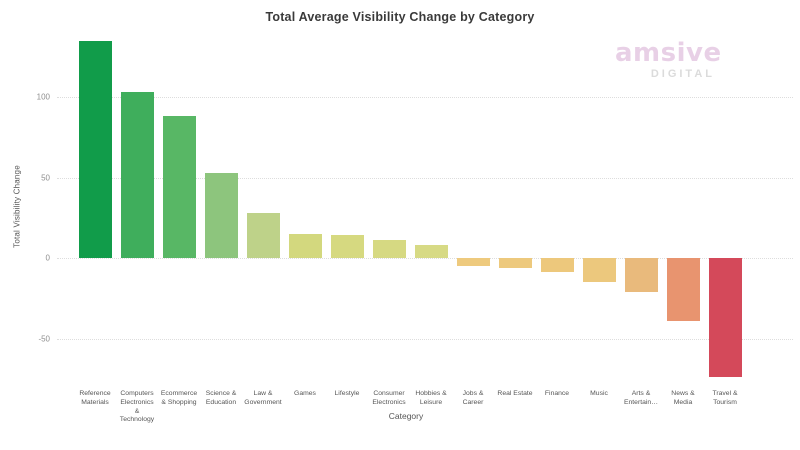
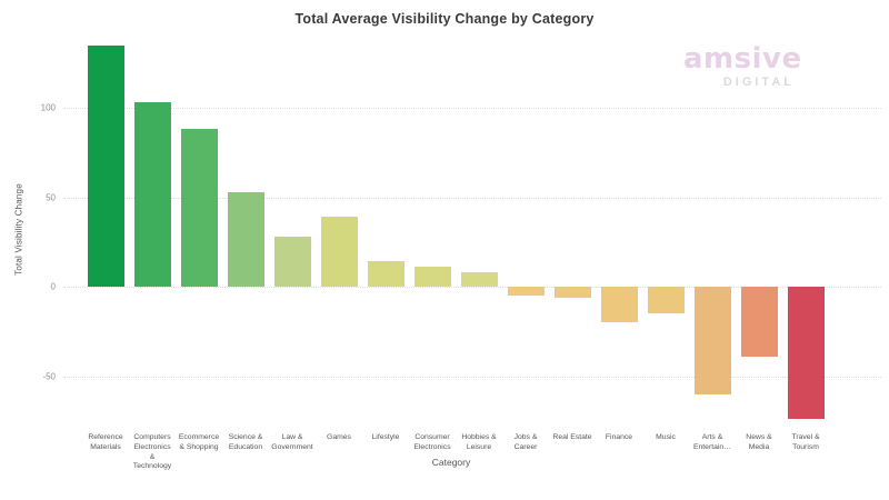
Games: 15 -> 39
Finance: -9 -> -20
Arts & Entertain…: -21 -> -60
